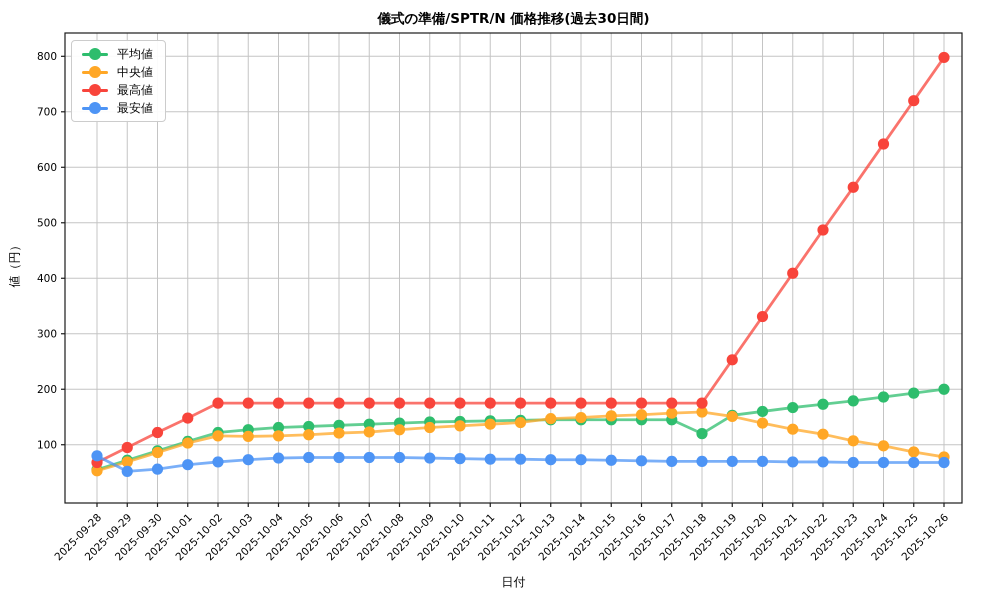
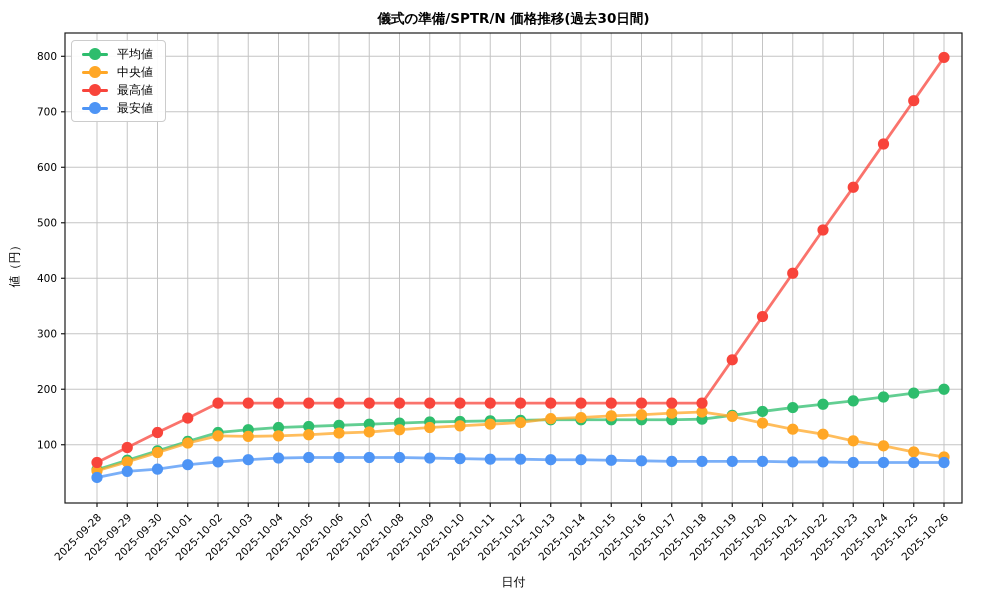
最安値/2025-09-28: 80 -> 40
平均値/2025-10-18: 120 -> 150
